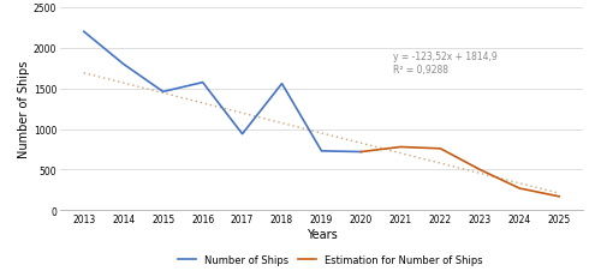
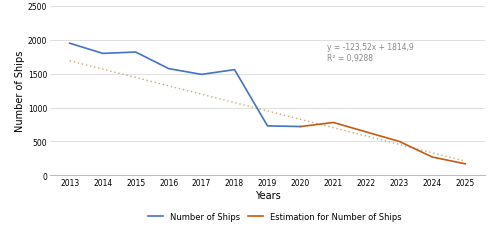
Number of Ships/2013: 2200 -> 1950
Number of Ships/2015: 1460 -> 1820
Number of Ships/2017: 940 -> 1490
Estimation for Number of Ships/2022: 760 -> 640
